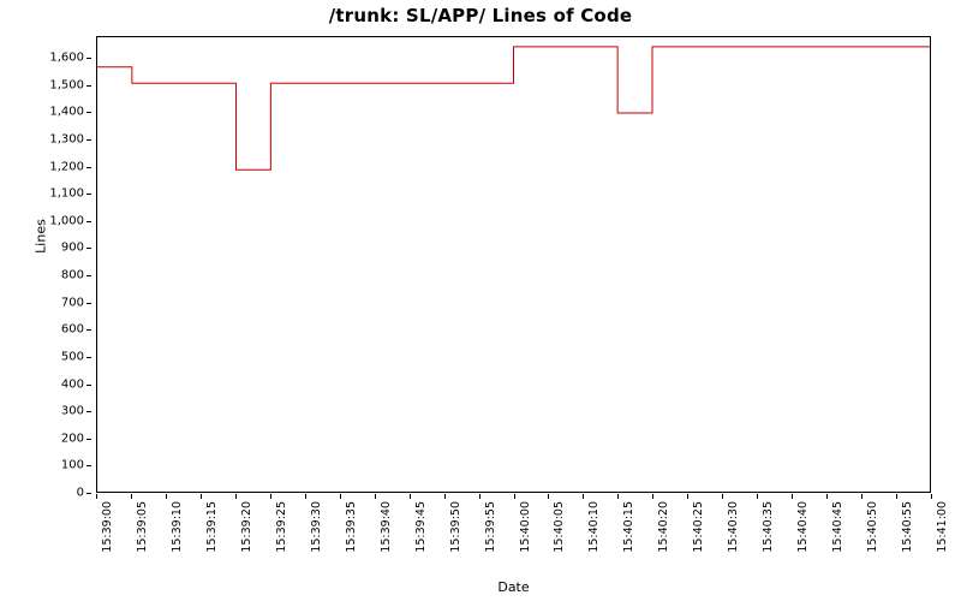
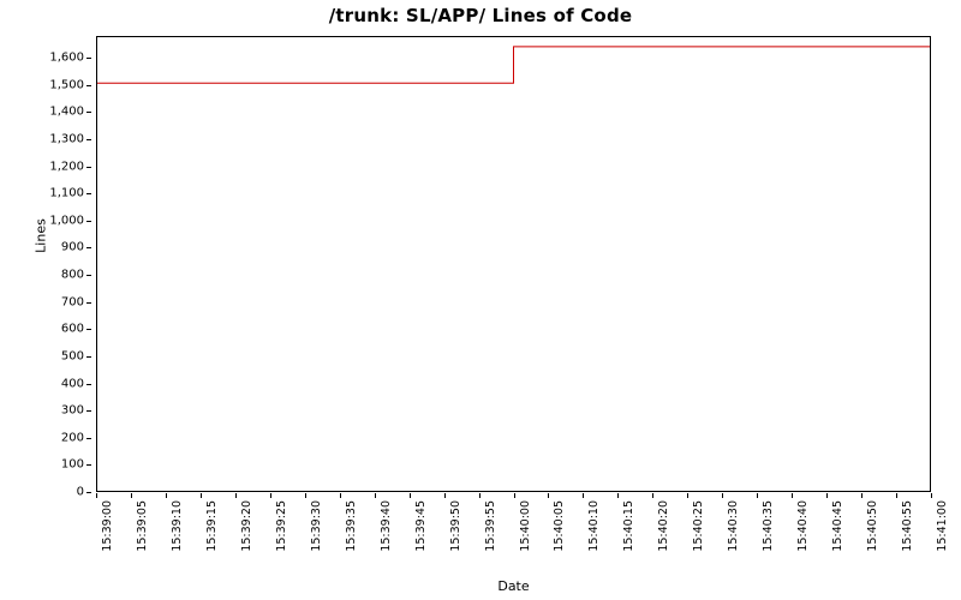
15:39:00: 1570 -> 1510
15:39:20: 1190 -> 1510
15:40:15: 1400 -> 1640
